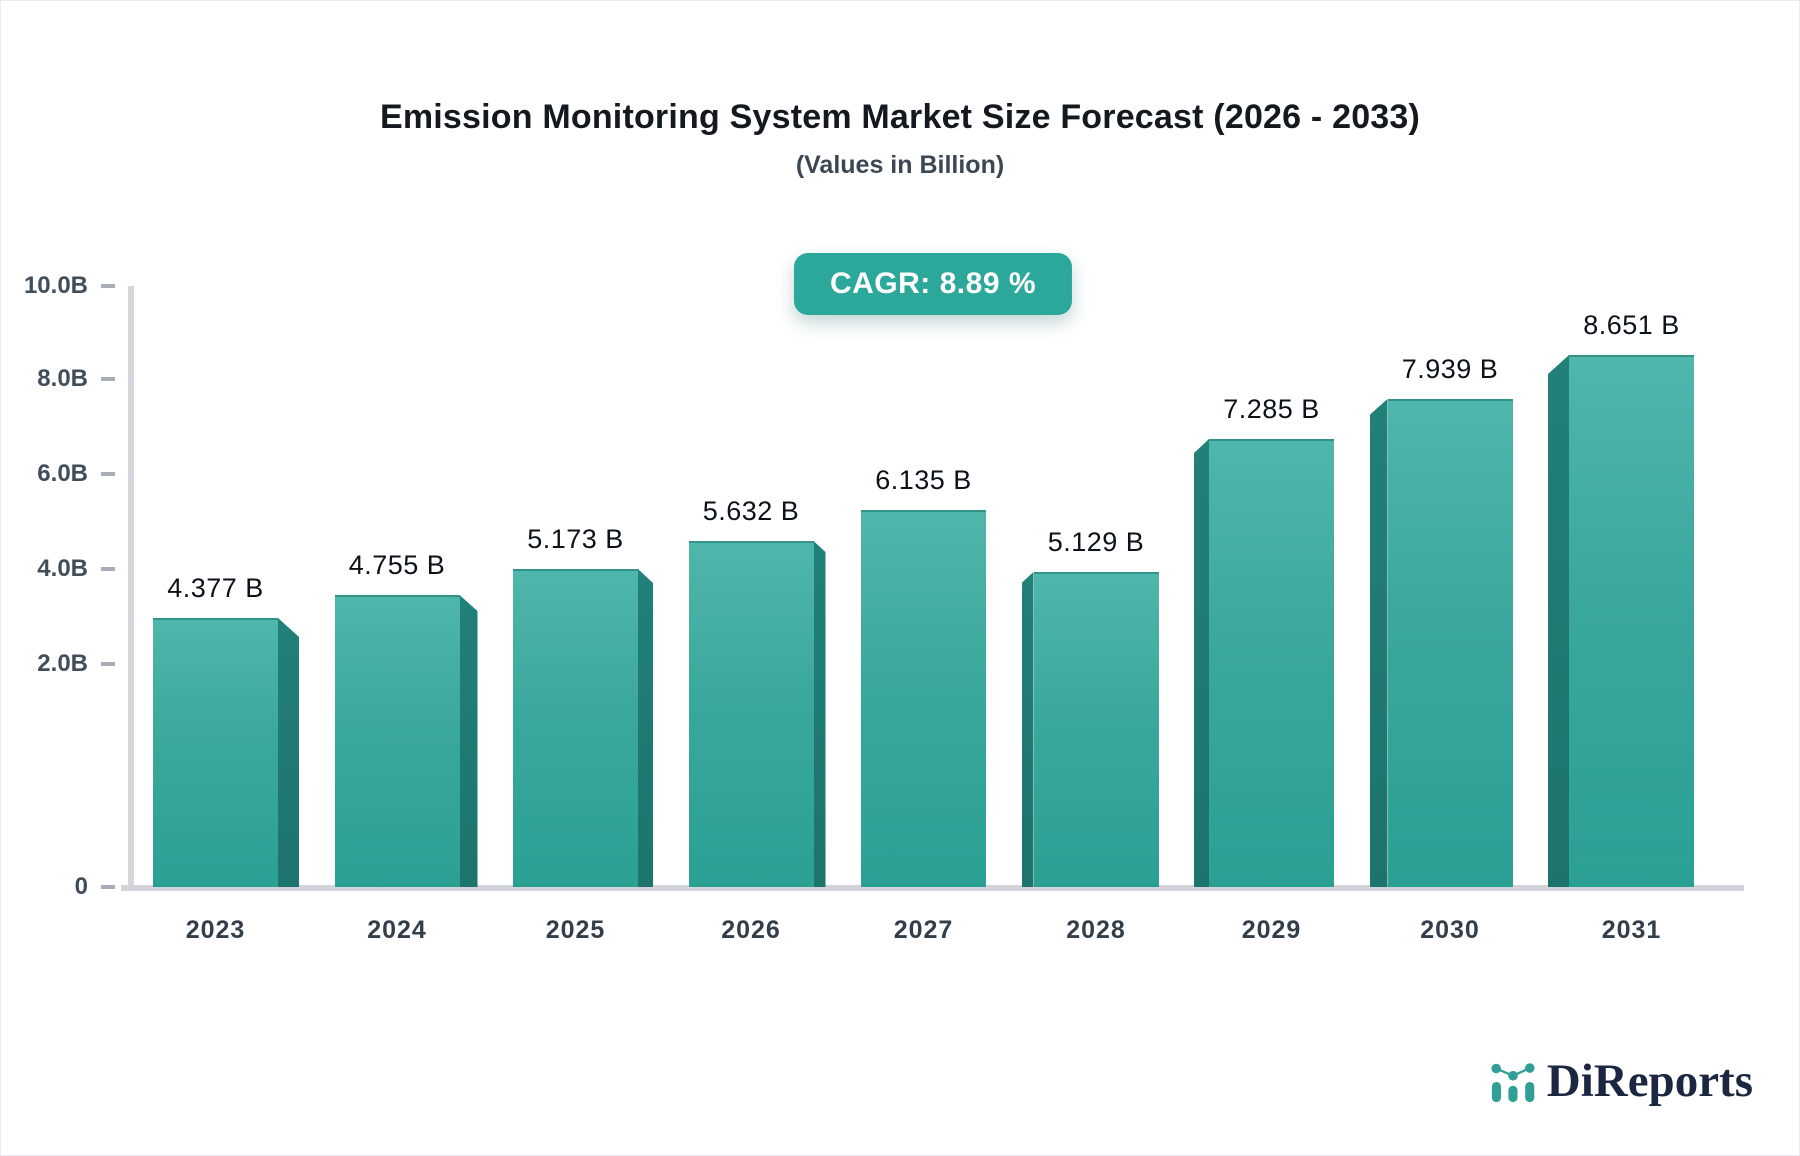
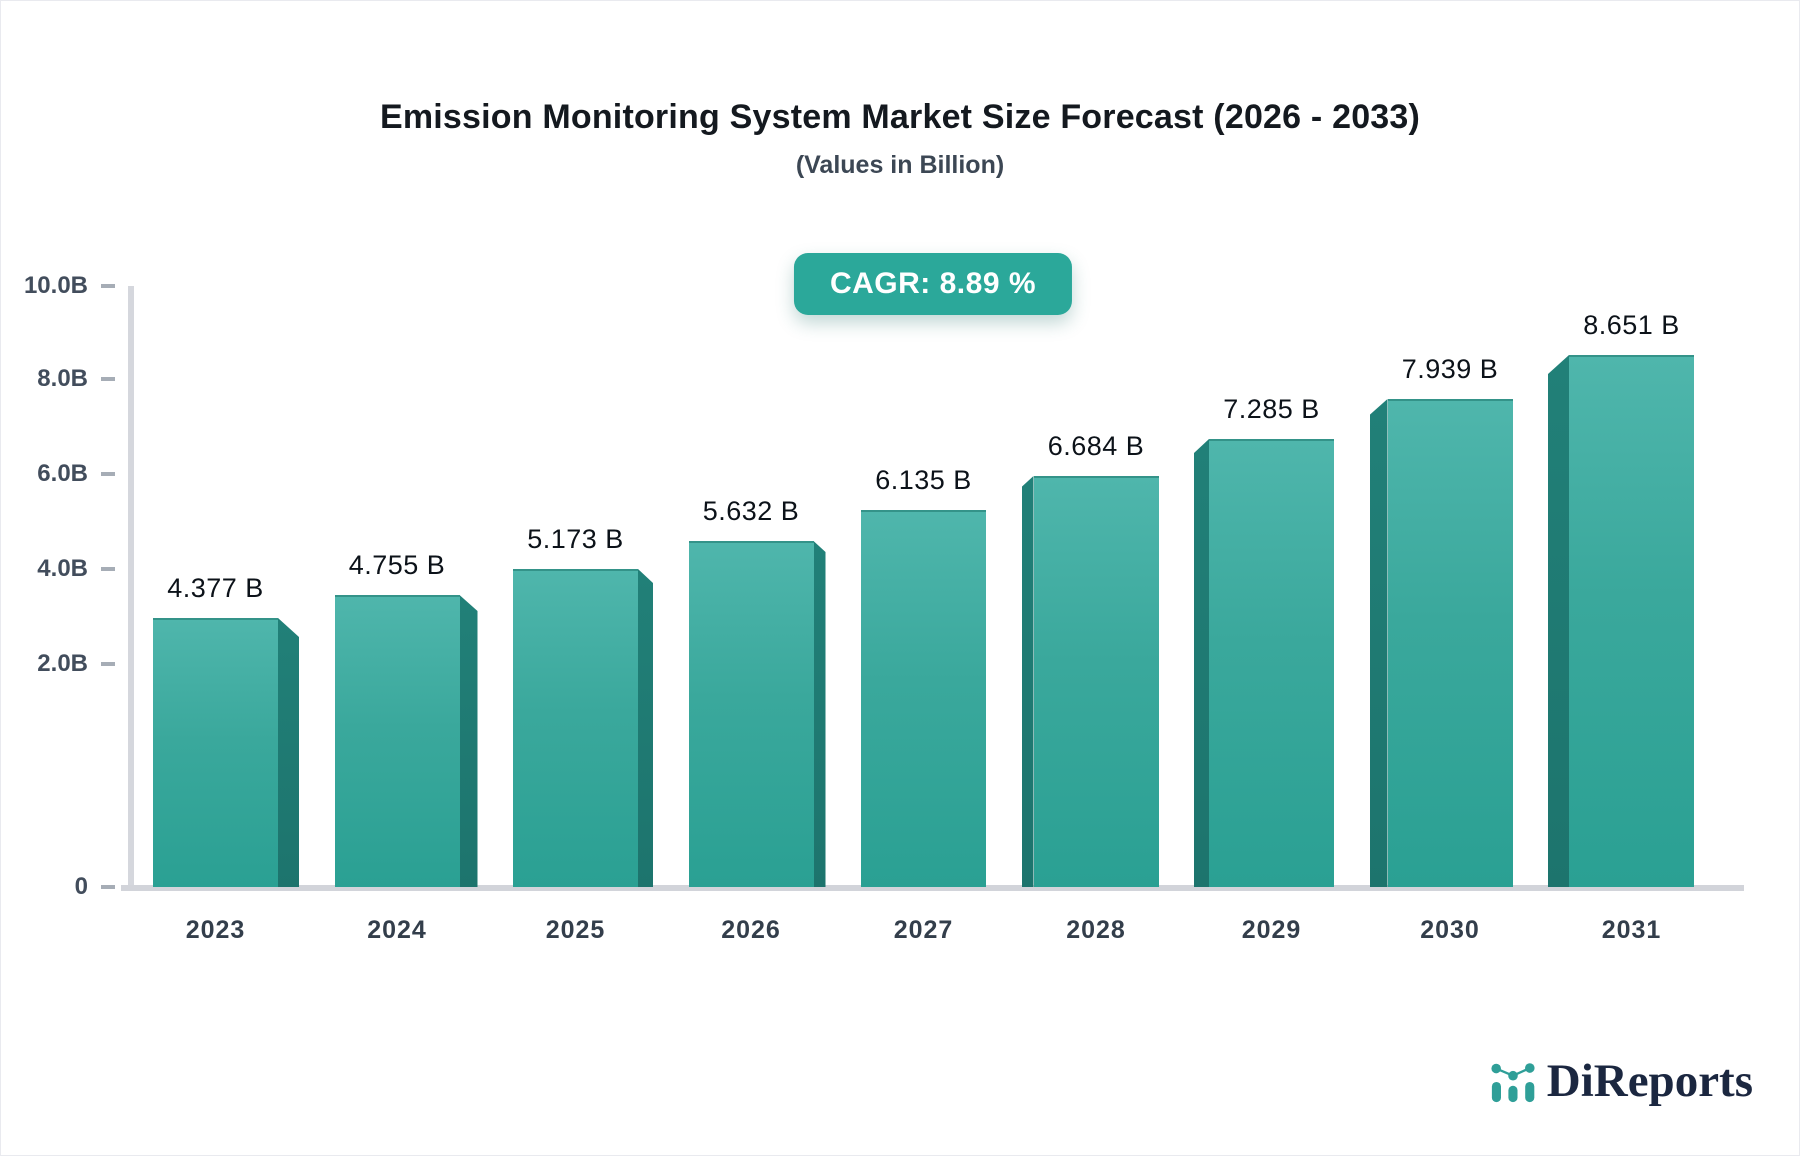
2028: 5.129 -> 6.684
